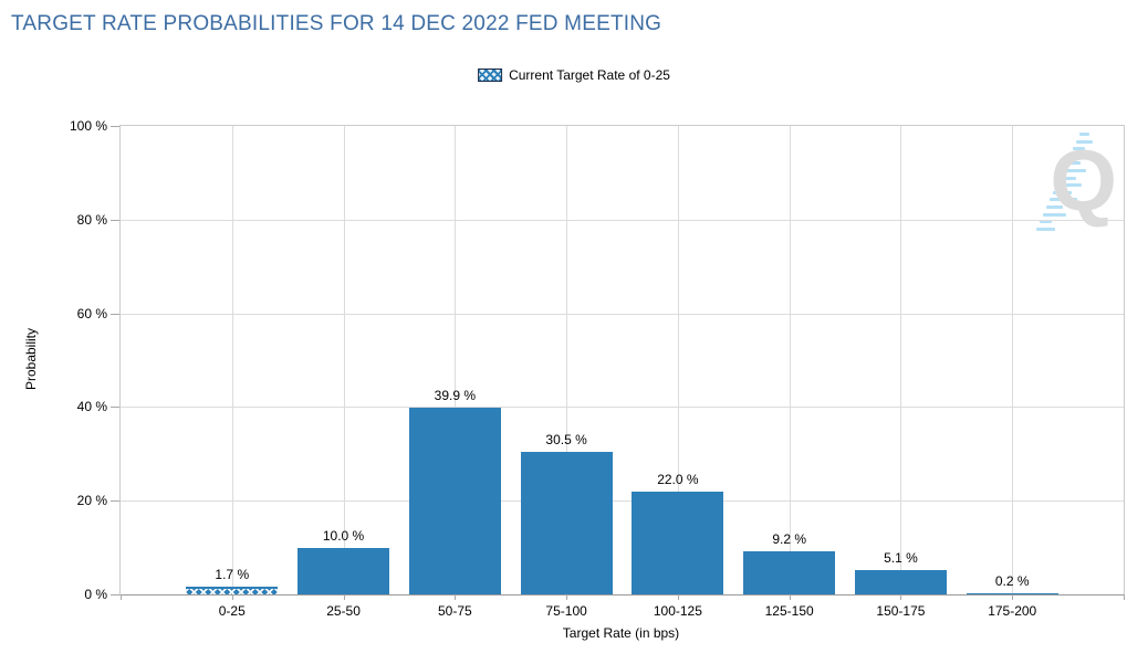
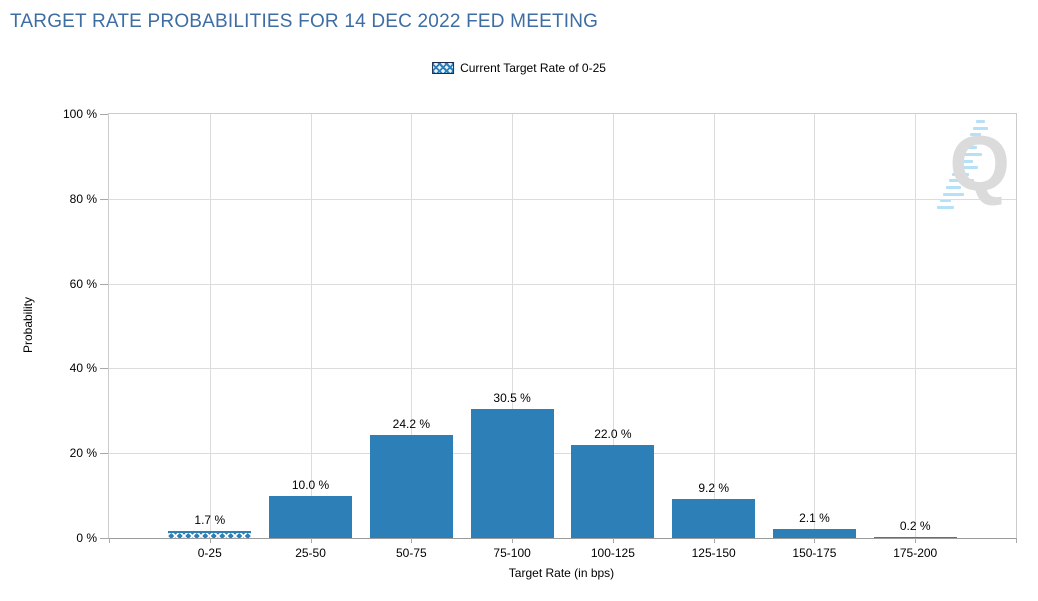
50-75: 39.9 -> 24.2
150-175: 5.1 -> 2.1
